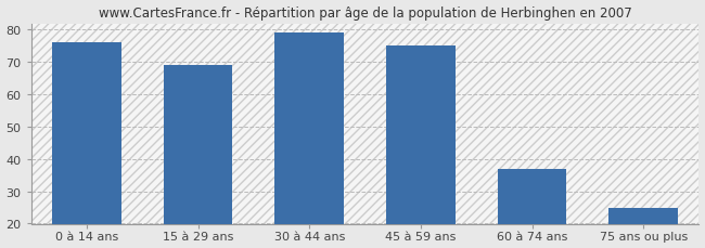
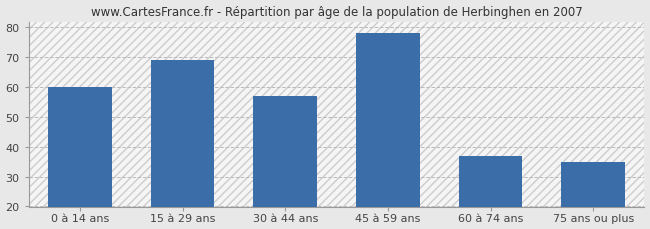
0 à 14 ans: 76 -> 60
30 à 44 ans: 79 -> 57
45 à 59 ans: 75 -> 78
75 ans ou plus: 25 -> 35
